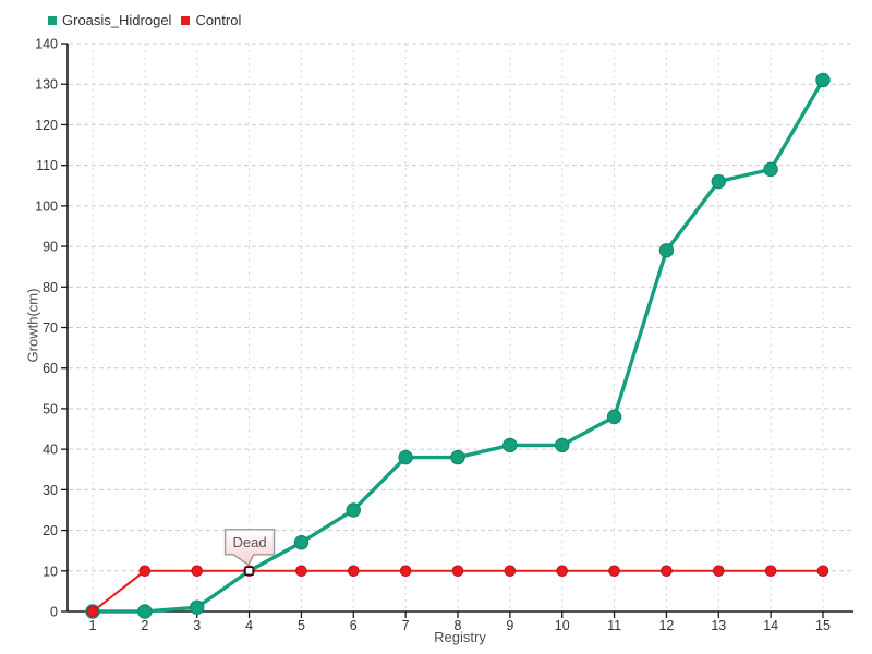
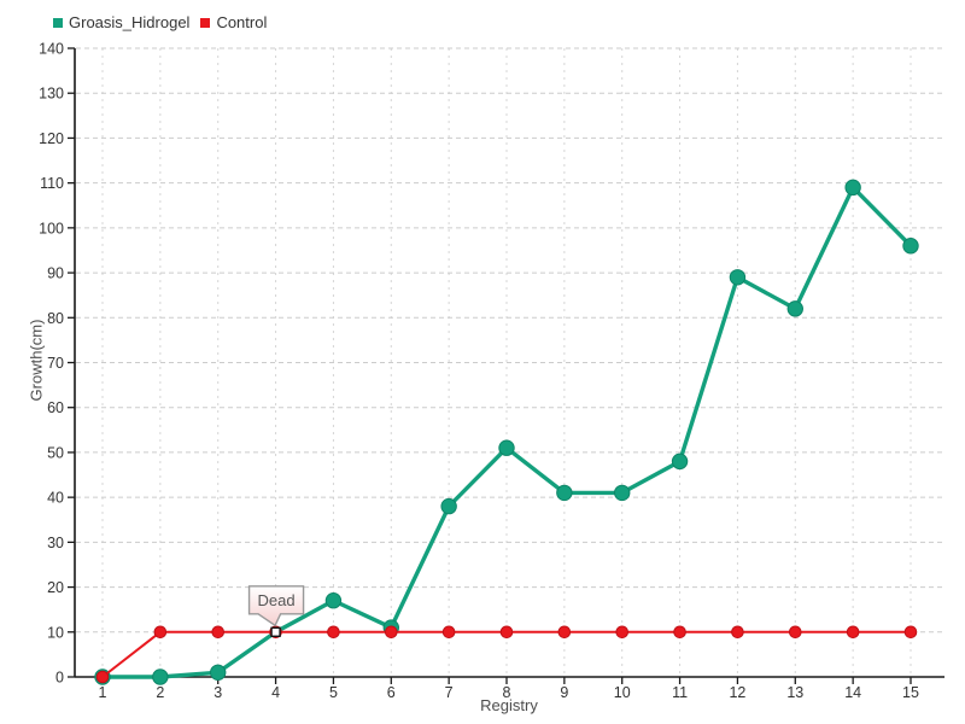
Groasis_Hidrogel/6: 25 -> 11
Groasis_Hidrogel/8: 38 -> 51
Groasis_Hidrogel/13: 106 -> 82
Groasis_Hidrogel/15: 131 -> 96
